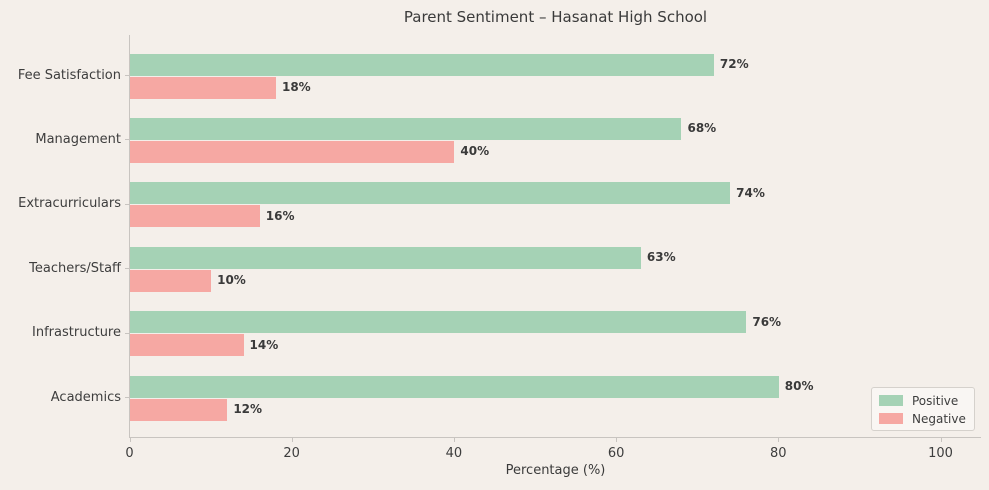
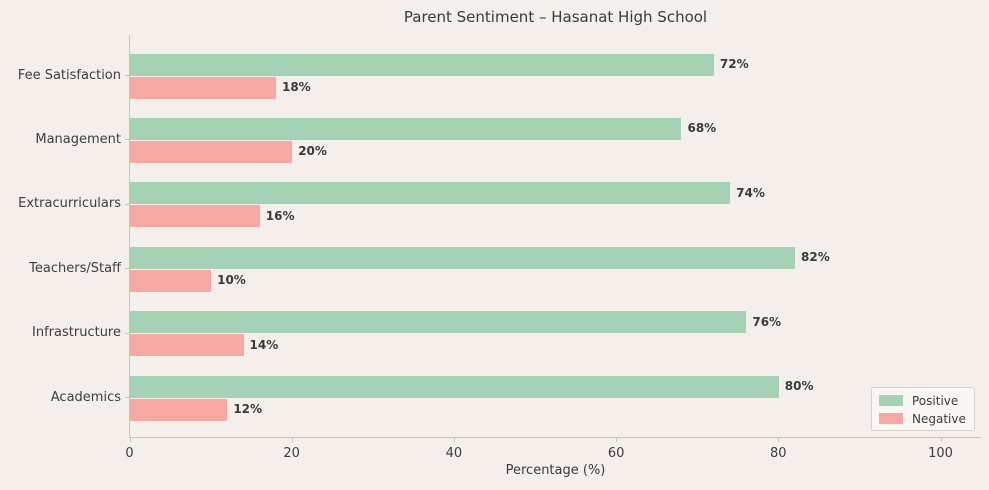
Negative/Management: 40% -> 20%
Positive/Teachers/Staff: 63% -> 82%
